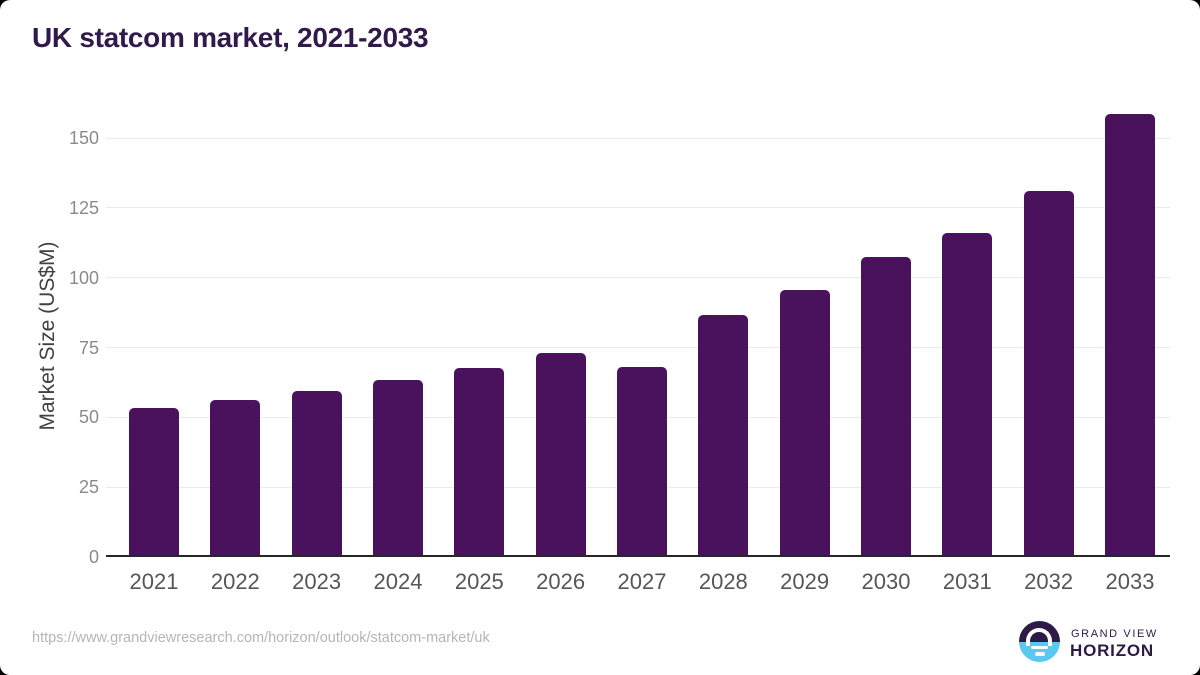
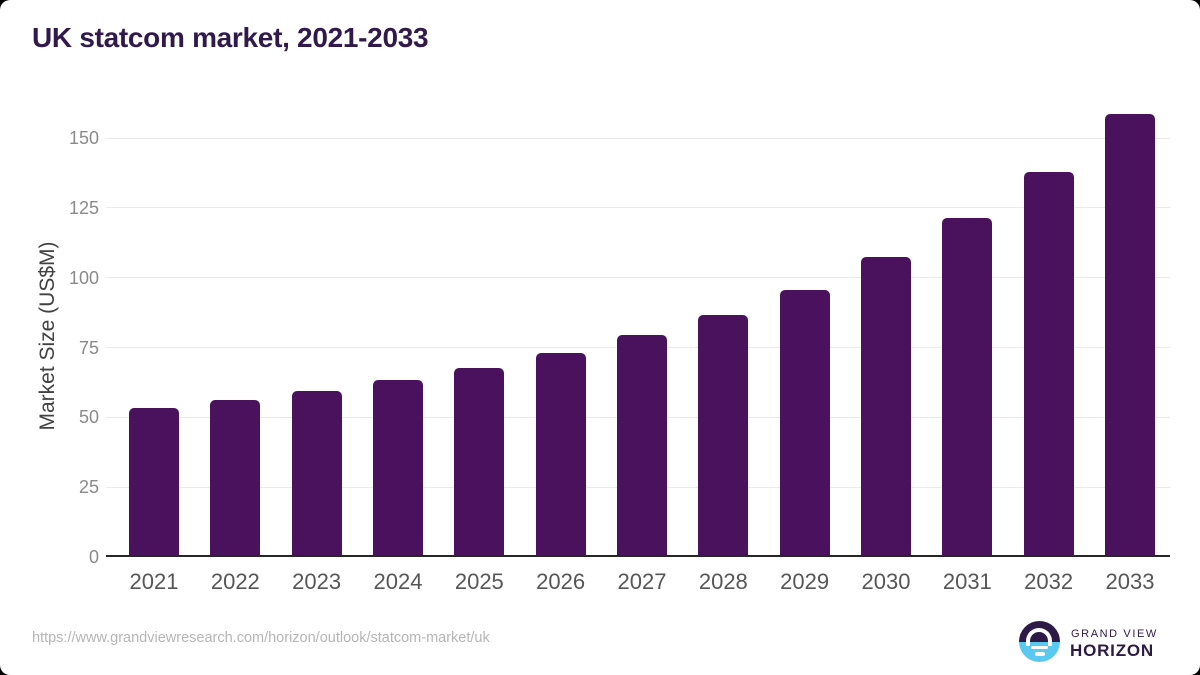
2027: 68 -> 79
2031: 116 -> 121
2032: 131 -> 138
